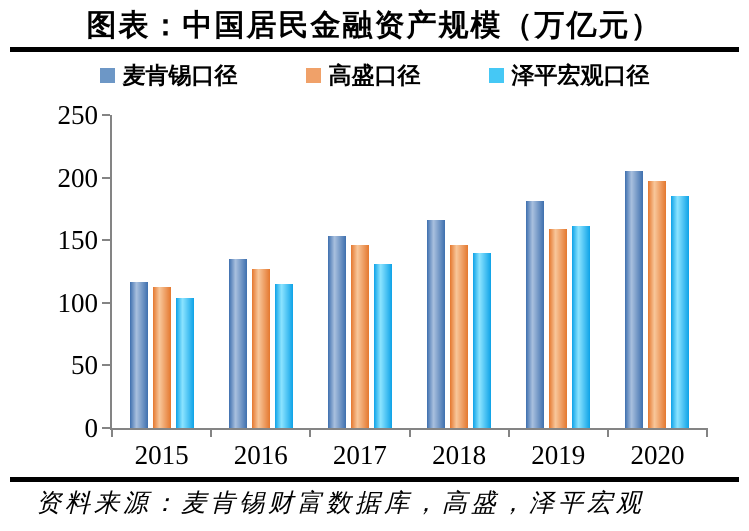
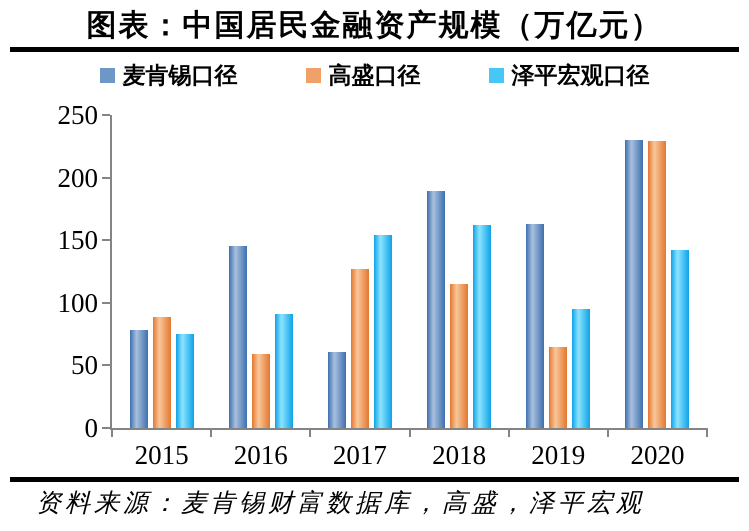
麦肯锡口径/2015: 117 -> 78
高盛口径/2015: 113 -> 89
泽平宏观口径/2015: 104 -> 75
麦肯锡口径/2016: 135 -> 145
高盛口径/2016: 127 -> 59
泽平宏观口径/2016: 115 -> 91
麦肯锡口径/2017: 153 -> 61
高盛口径/2017: 146 -> 127
泽平宏观口径/2017: 131 -> 154
麦肯锡口径/2018: 166 -> 189
高盛口径/2018: 146 -> 115
泽平宏观口径/2018: 140 -> 162
麦肯锡口径/2019: 181 -> 163
高盛口径/2019: 159 -> 65
泽平宏观口径/2019: 161 -> 95
麦肯锡口径/2020: 205 -> 230
高盛口径/2020: 197 -> 229
泽平宏观口径/2020: 185 -> 142
